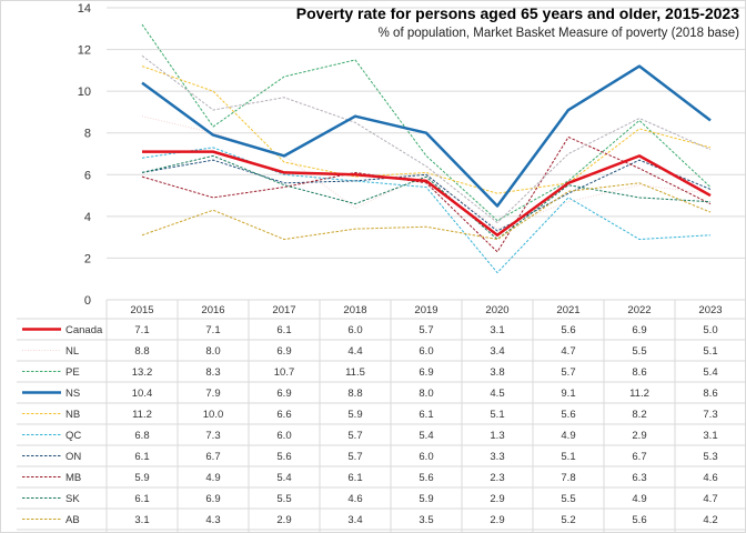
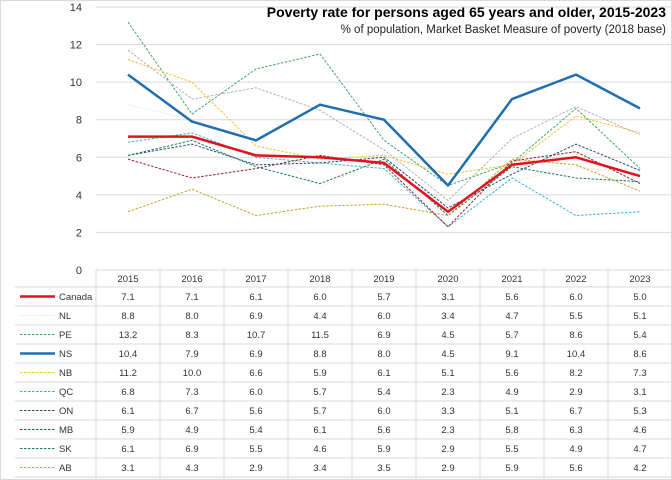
PE/2020: 3.8 -> 4.5
QC/2020: 1.3 -> 2.3
MB/2021: 7.8 -> 5.8
AB/2021: 5.2 -> 5.9
Canada/2022: 6.9 -> 6.0
NS/2022: 11.2 -> 10.4
